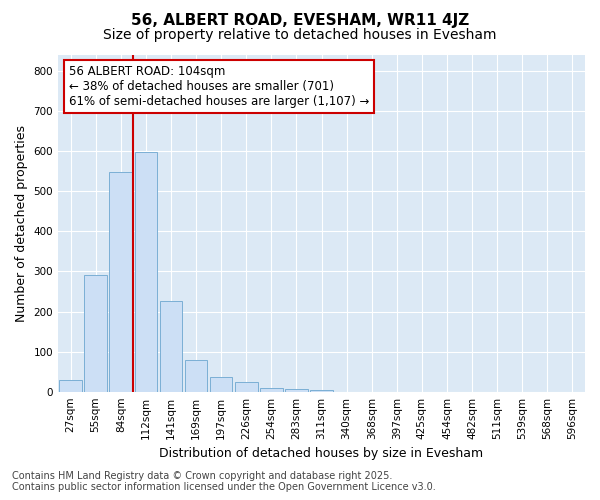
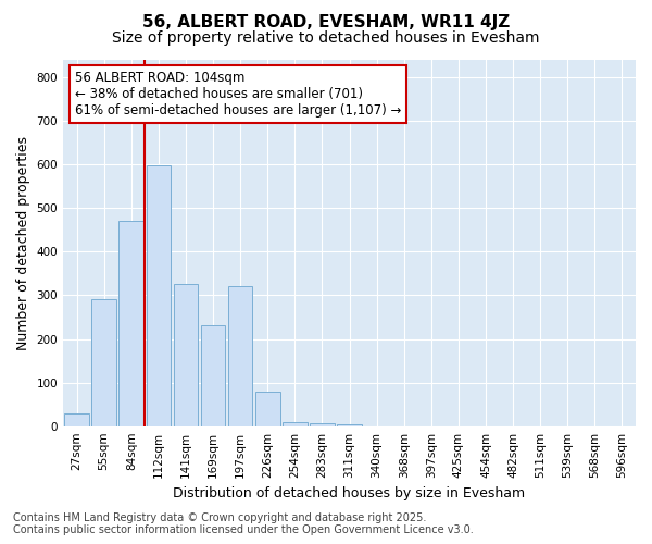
84sqm: 548 -> 470
141sqm: 226 -> 325
169sqm: 80 -> 230
197sqm: 37 -> 320
226sqm: 25 -> 80
